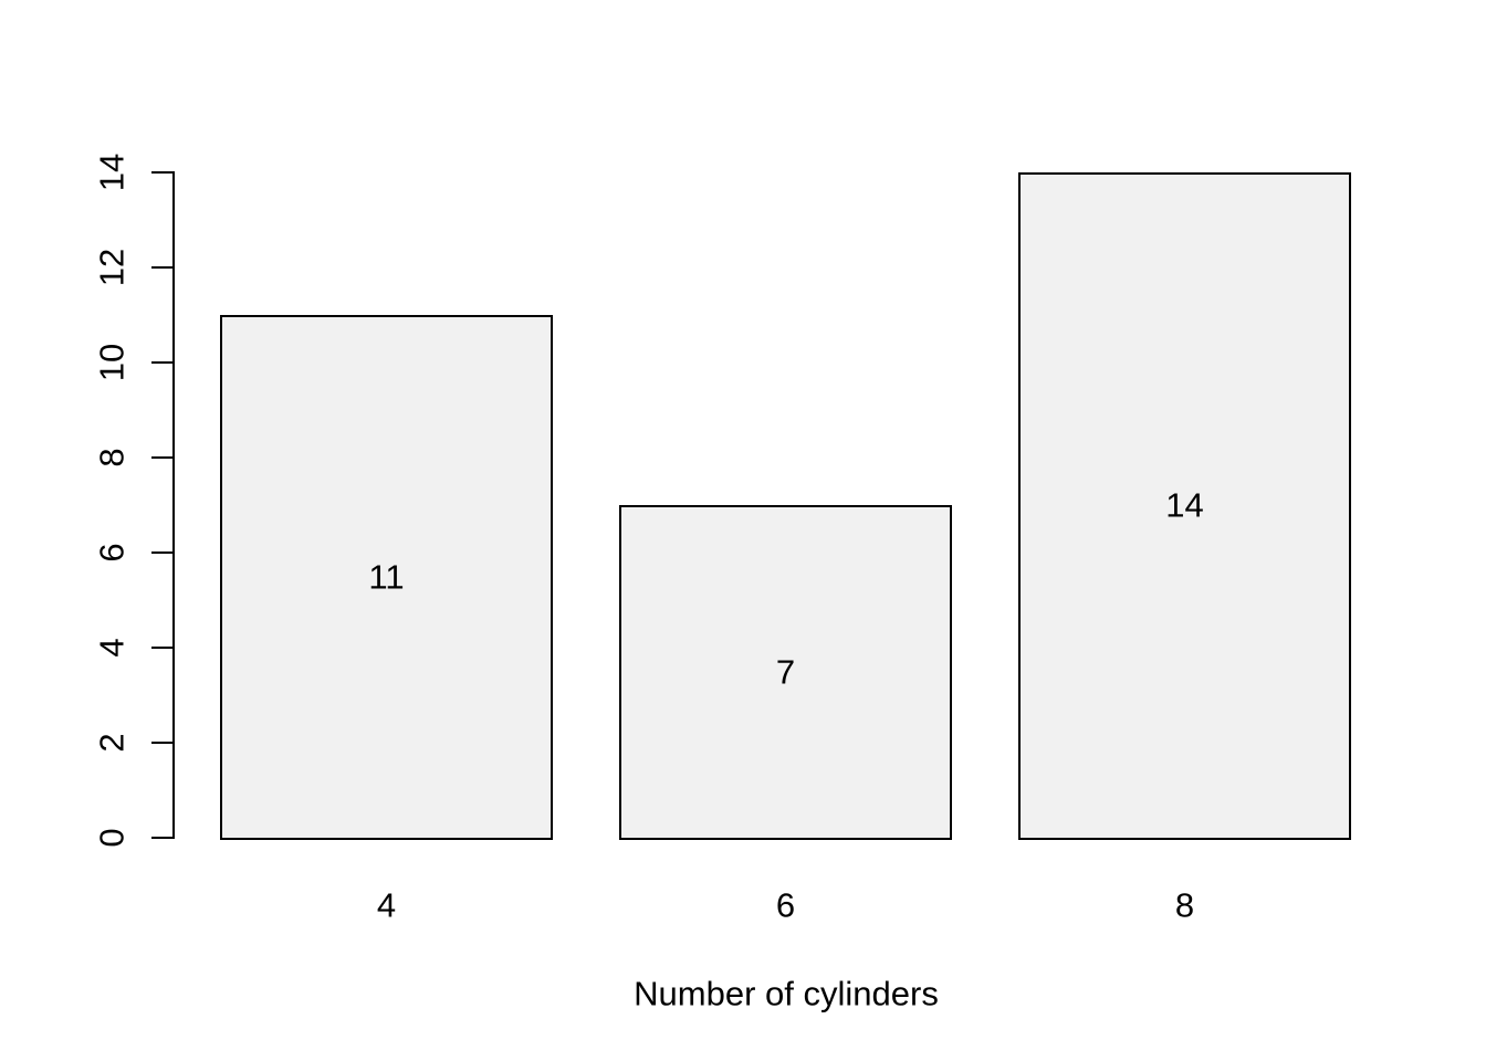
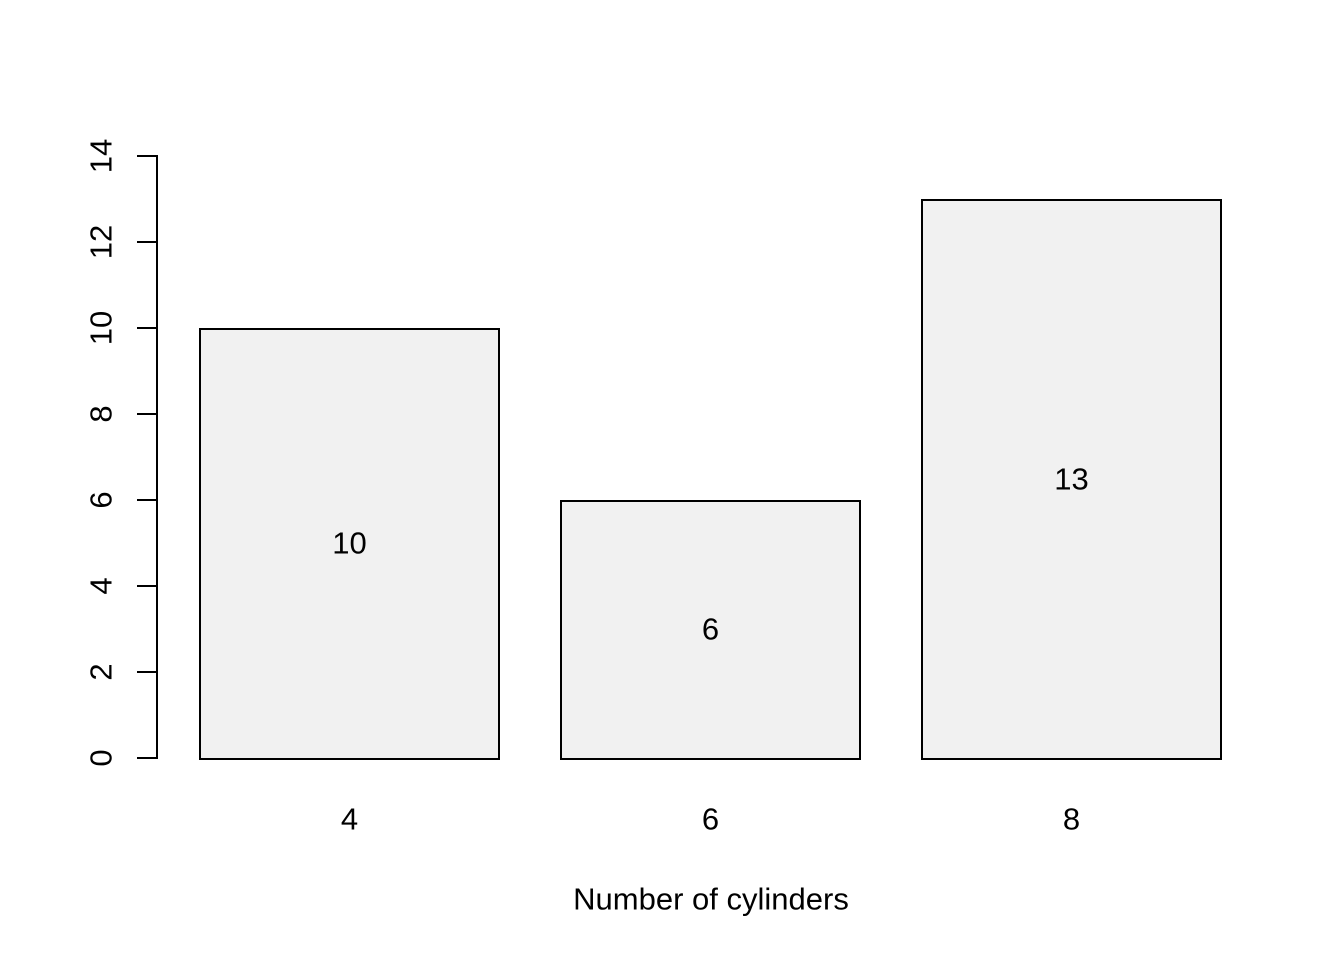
4: 11 -> 10
6: 7 -> 6
8: 14 -> 13
